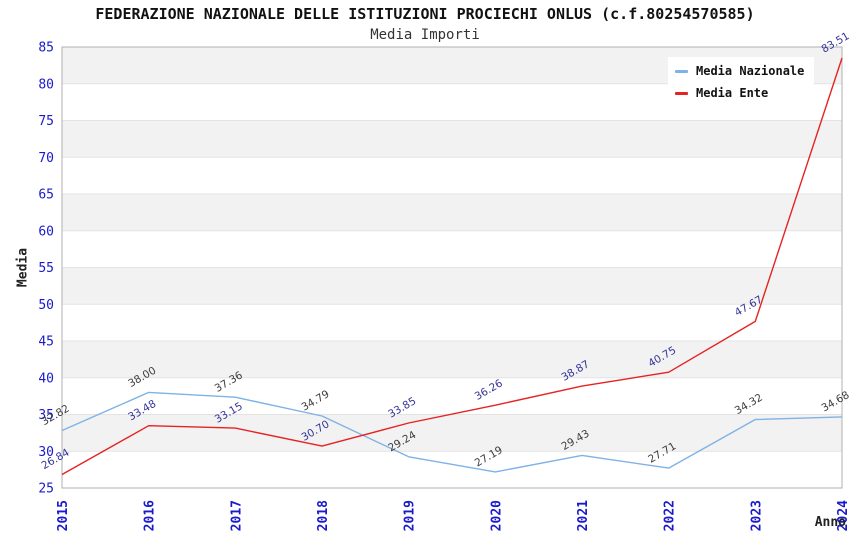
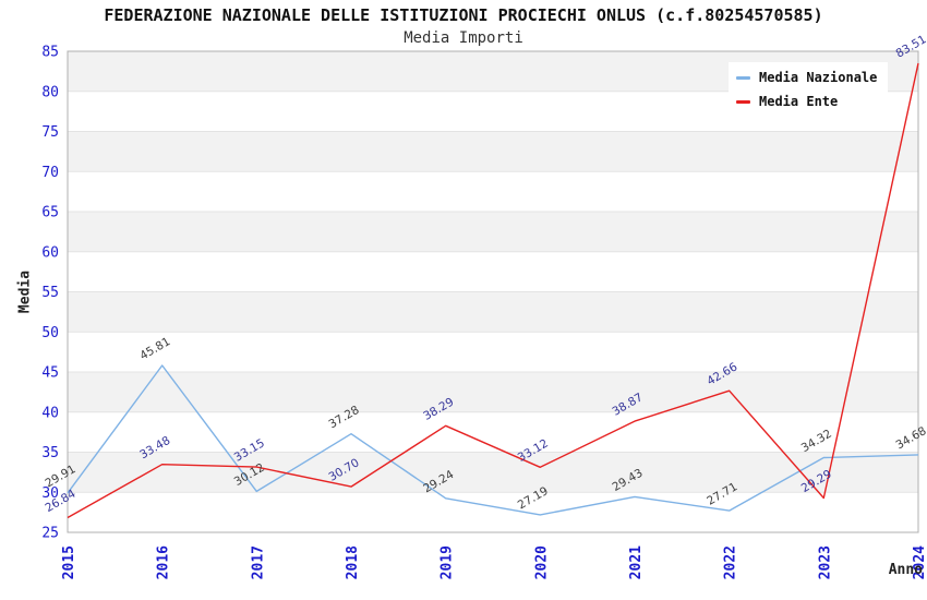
Media Nazionale/2015: 32.82 -> 29.91
Media Nazionale/2016: 38.00 -> 45.81
Media Nazionale/2017: 37.36 -> 30.12
Media Nazionale/2018: 34.79 -> 37.28
Media Ente/2019: 33.85 -> 38.29
Media Ente/2020: 36.26 -> 33.12
Media Ente/2022: 40.75 -> 42.66
Media Ente/2023: 47.67 -> 29.29
